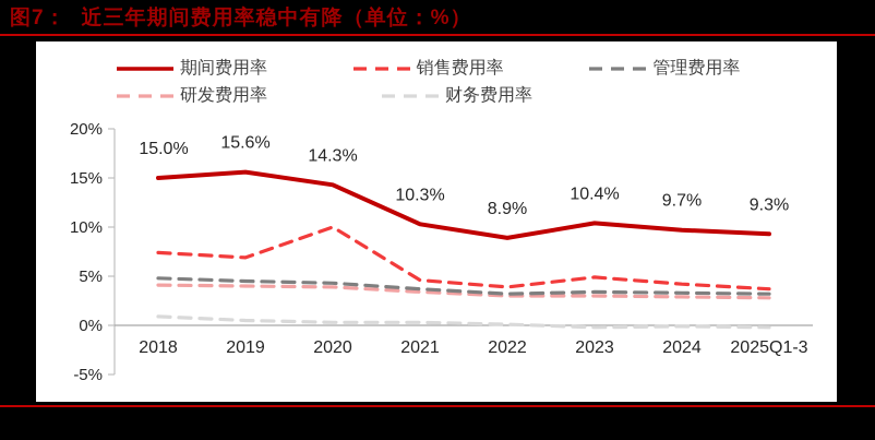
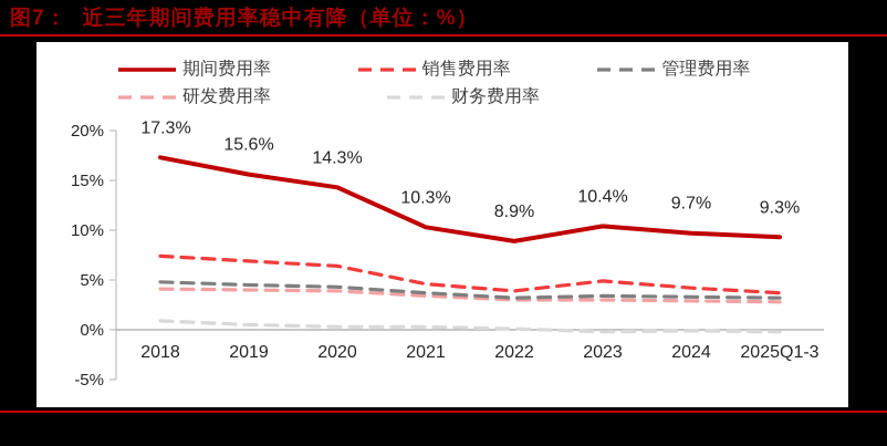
期间费用率/2018: 15.0% -> 17.3%
销售费用率/2020: 10% -> 6%
